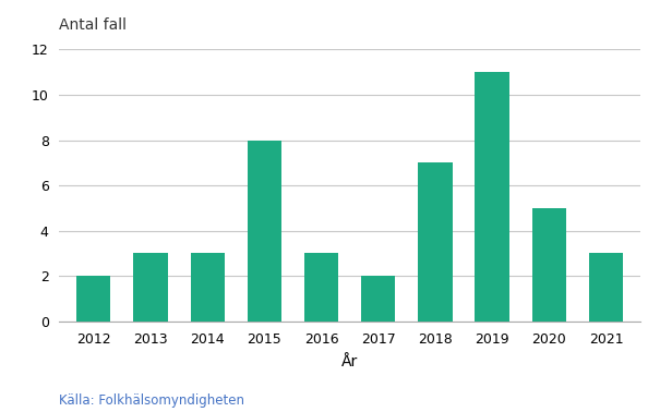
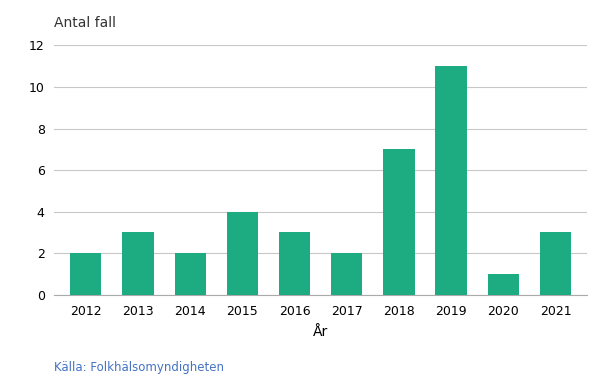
2014: 3 -> 2
2015: 8 -> 4
2020: 5 -> 1
